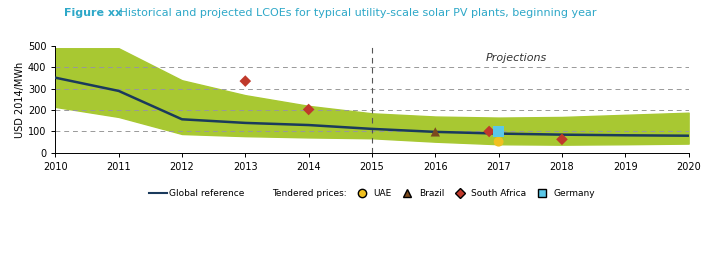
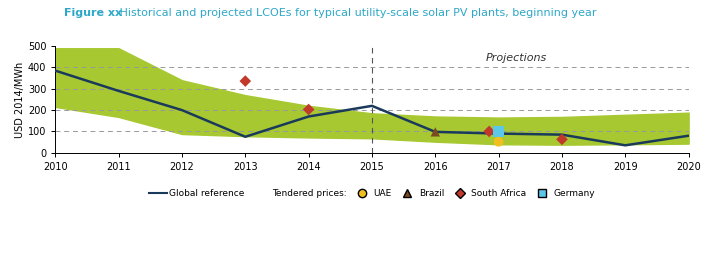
Global reference/2010: 352 -> 385
Global reference/2012: 157 -> 200
Global reference/2013: 140 -> 75
Global reference/2014: 130 -> 170
Global reference/2015: 112 -> 220
Global reference/2019: 82 -> 35
